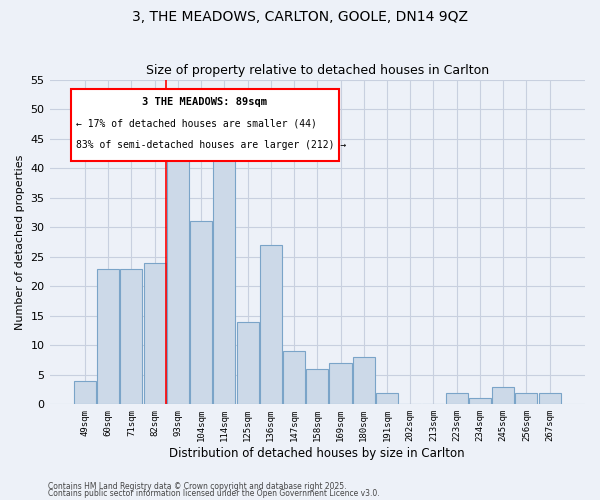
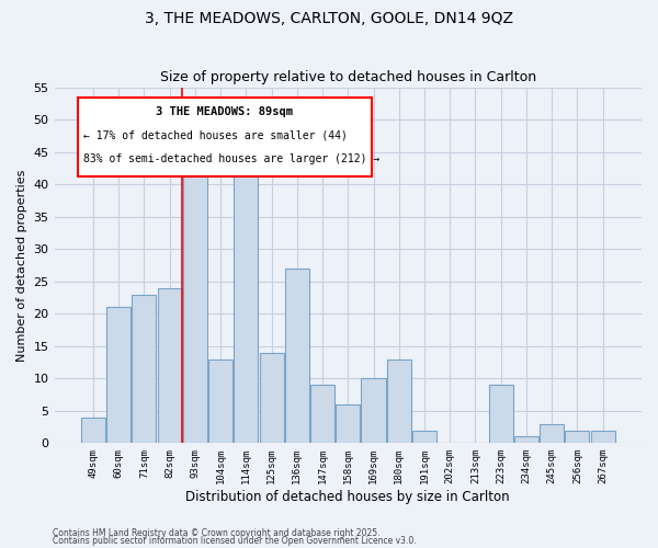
60sqm: 23 -> 21
104sqm: 31 -> 13
169sqm: 7 -> 10
180sqm: 8 -> 13
223sqm: 2 -> 9
